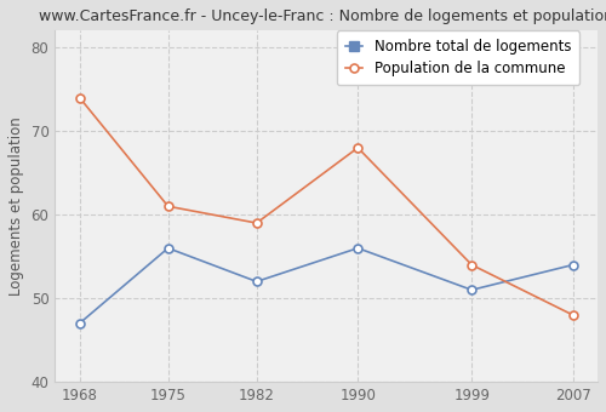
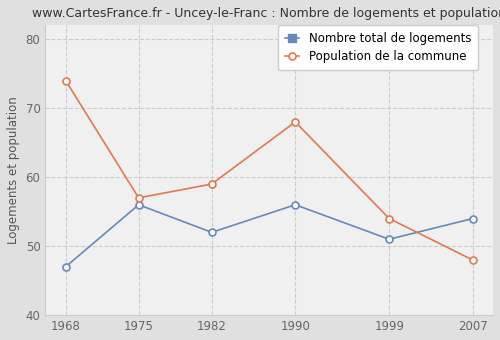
Population de la commune/1975: 61 -> 57
